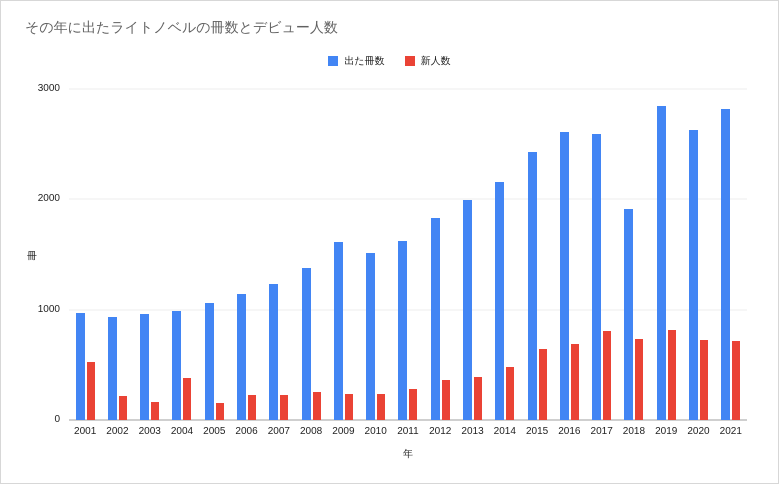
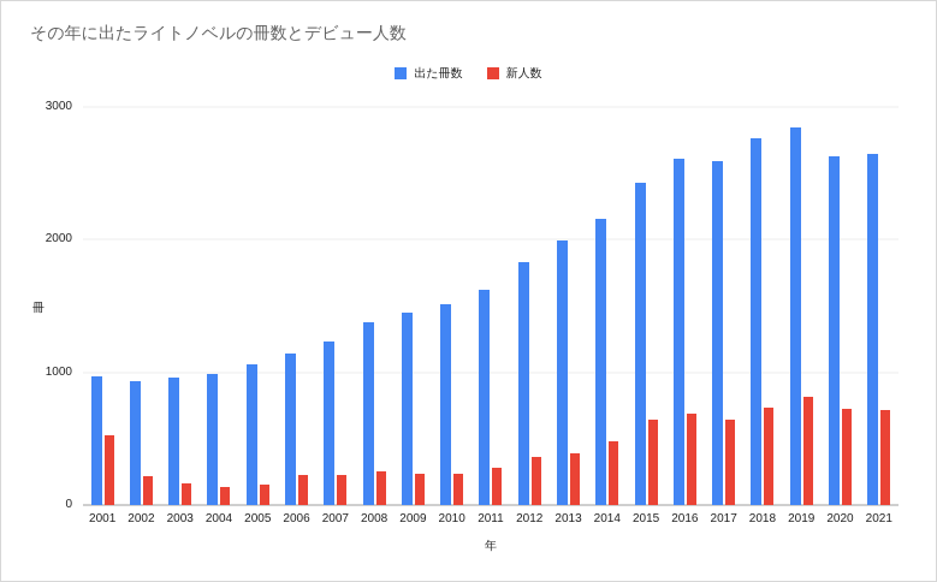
新人数/2004: 380 -> 140
出た冊数/2009: 1610 -> 1450
新人数/2017: 810 -> 640
出た冊数/2018: 1910 -> 2760
出た冊数/2021: 2820 -> 2650
